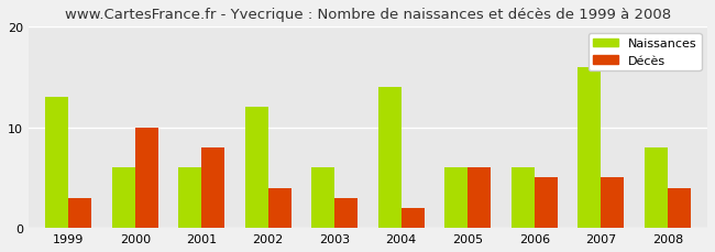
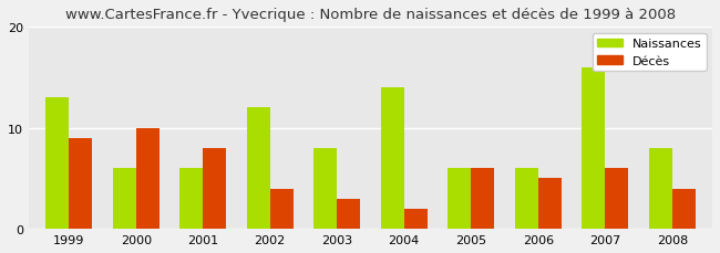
Décès/1999: 3 -> 9
Naissances/2003: 6 -> 8
Décès/2007: 5 -> 6
